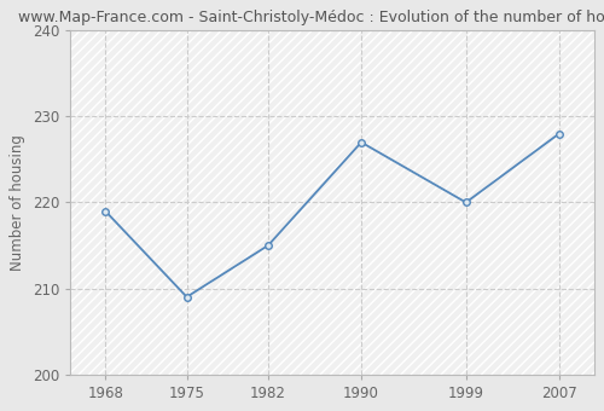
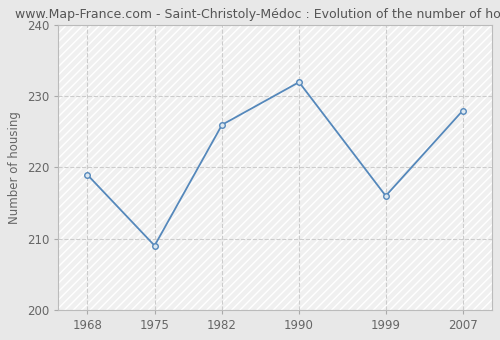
1982: 215 -> 226
1990: 227 -> 232
1999: 220 -> 216
